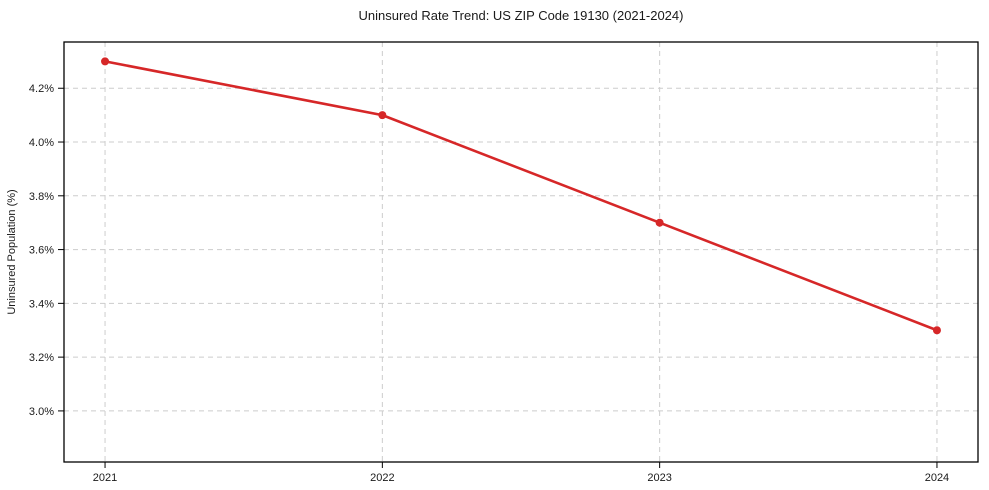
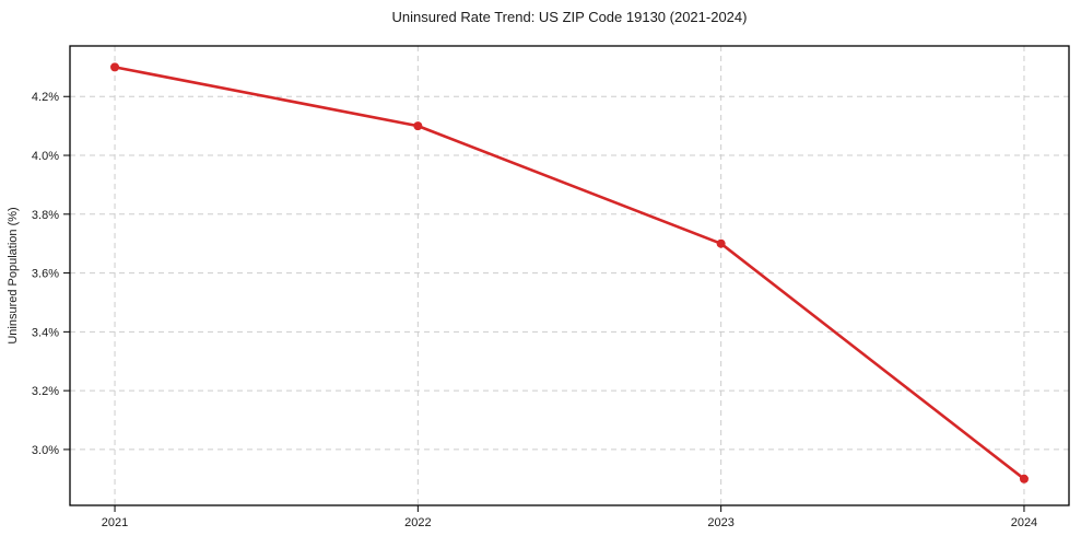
2024: 3.3% -> 2.9%
